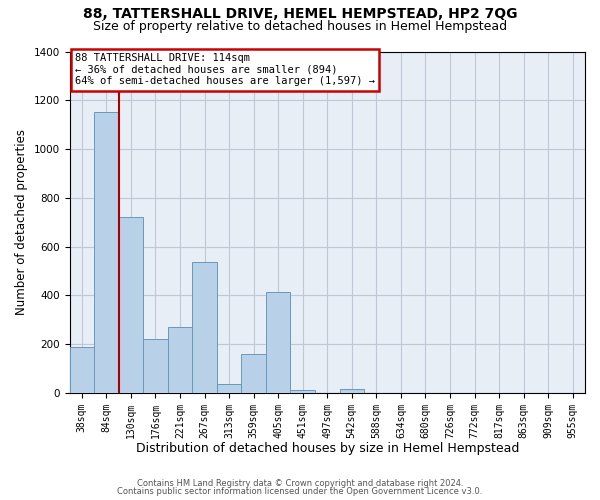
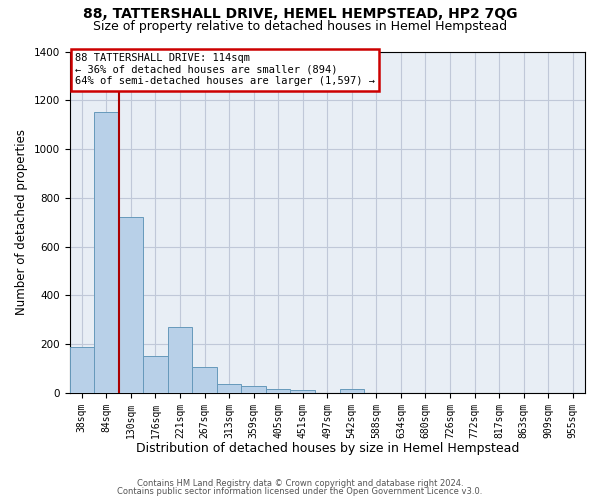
176sqm: 220 -> 150
267sqm: 535 -> 107
359sqm: 160 -> 30
405sqm: 415 -> 15
